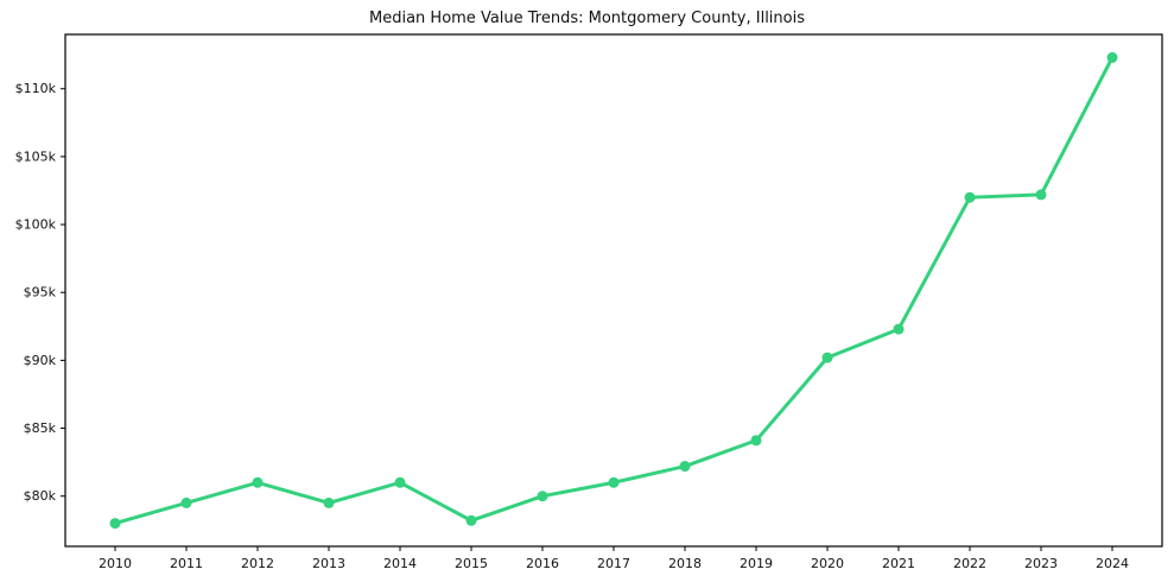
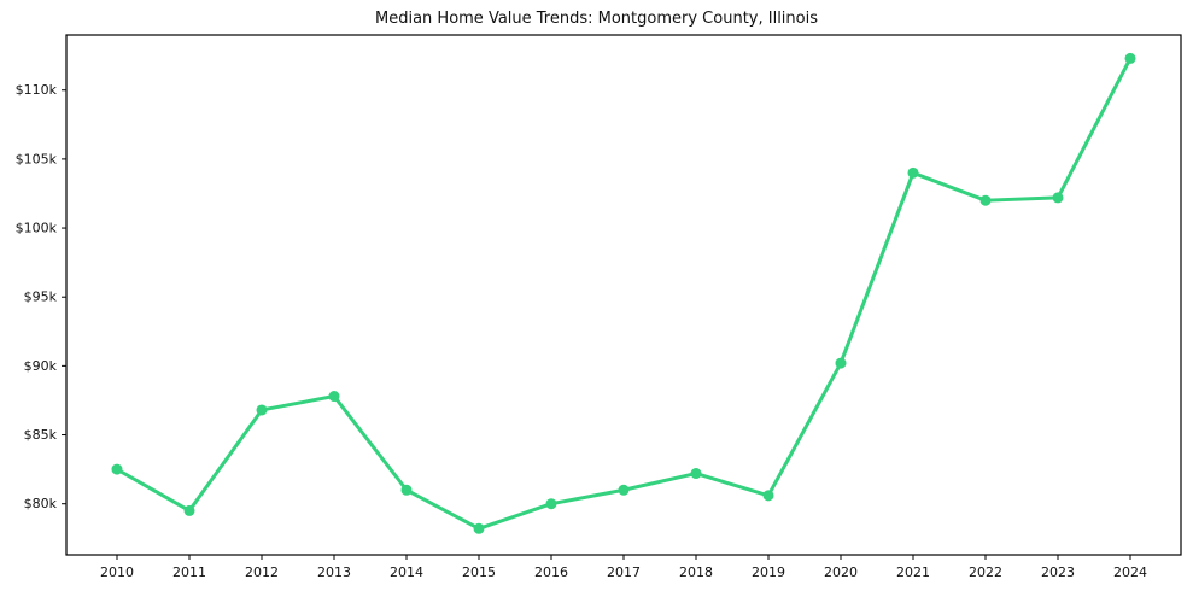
2010: $78.0k -> $82.5k
2012: $81.0k -> $86.8k
2013: $79.5k -> $87.8k
2019: $84.1k -> $80.6k
2021: $92.3k -> $104.0k
